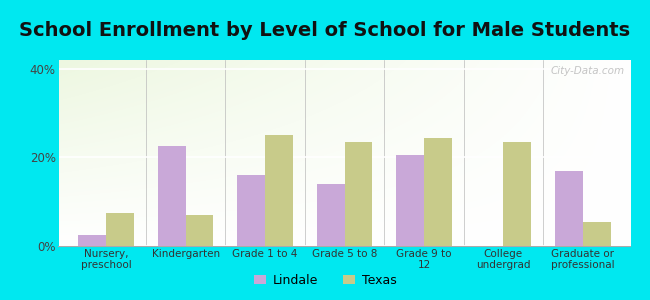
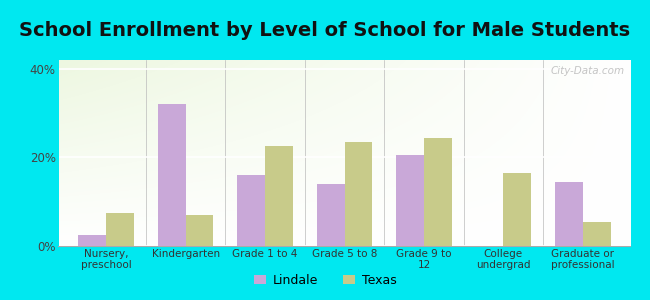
Lindale/Kindergarten: 22.5% -> 32.0%
Texas/Grade 1 to 4: 25.0% -> 22.5%
Texas/College undergrad: 23.5% -> 16.5%
Lindale/Graduate or professional: 17.0% -> 14.5%
